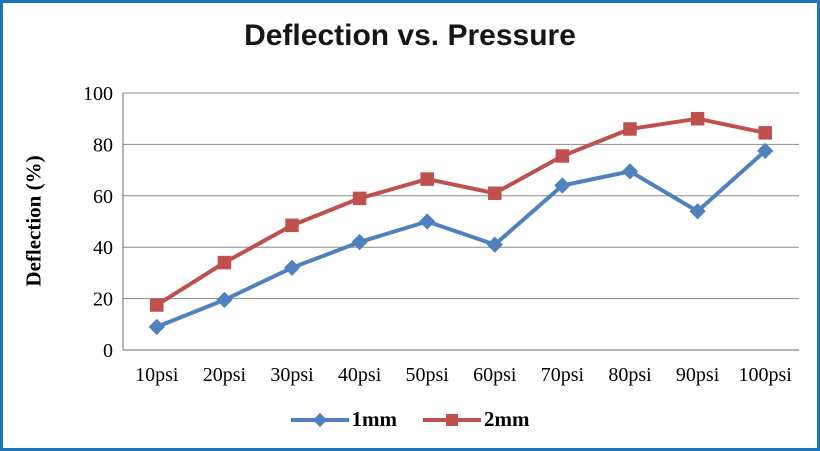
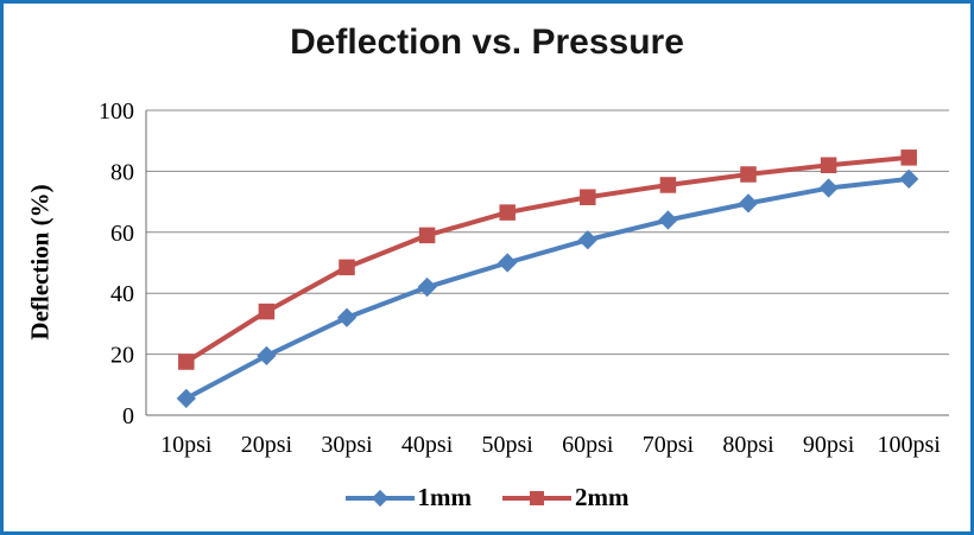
1mm/10psi: 9 -> 6
1mm/60psi: 41 -> 58
2mm/60psi: 61 -> 72
2mm/80psi: 86 -> 79
1mm/90psi: 54 -> 74
2mm/90psi: 90 -> 82
